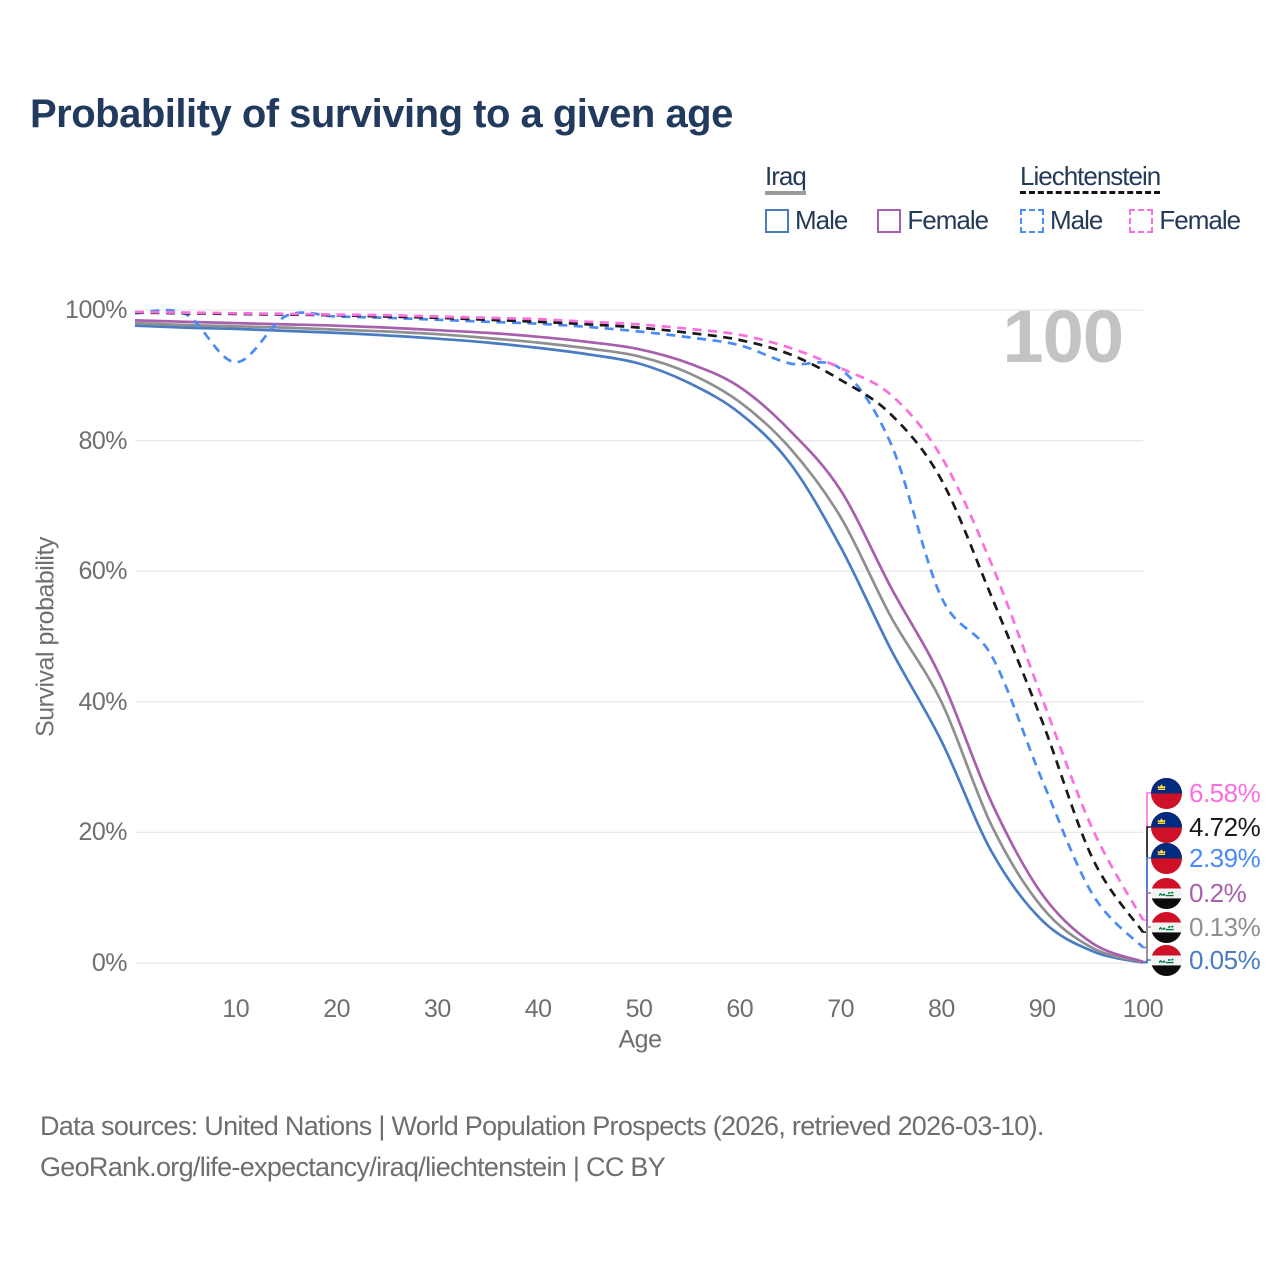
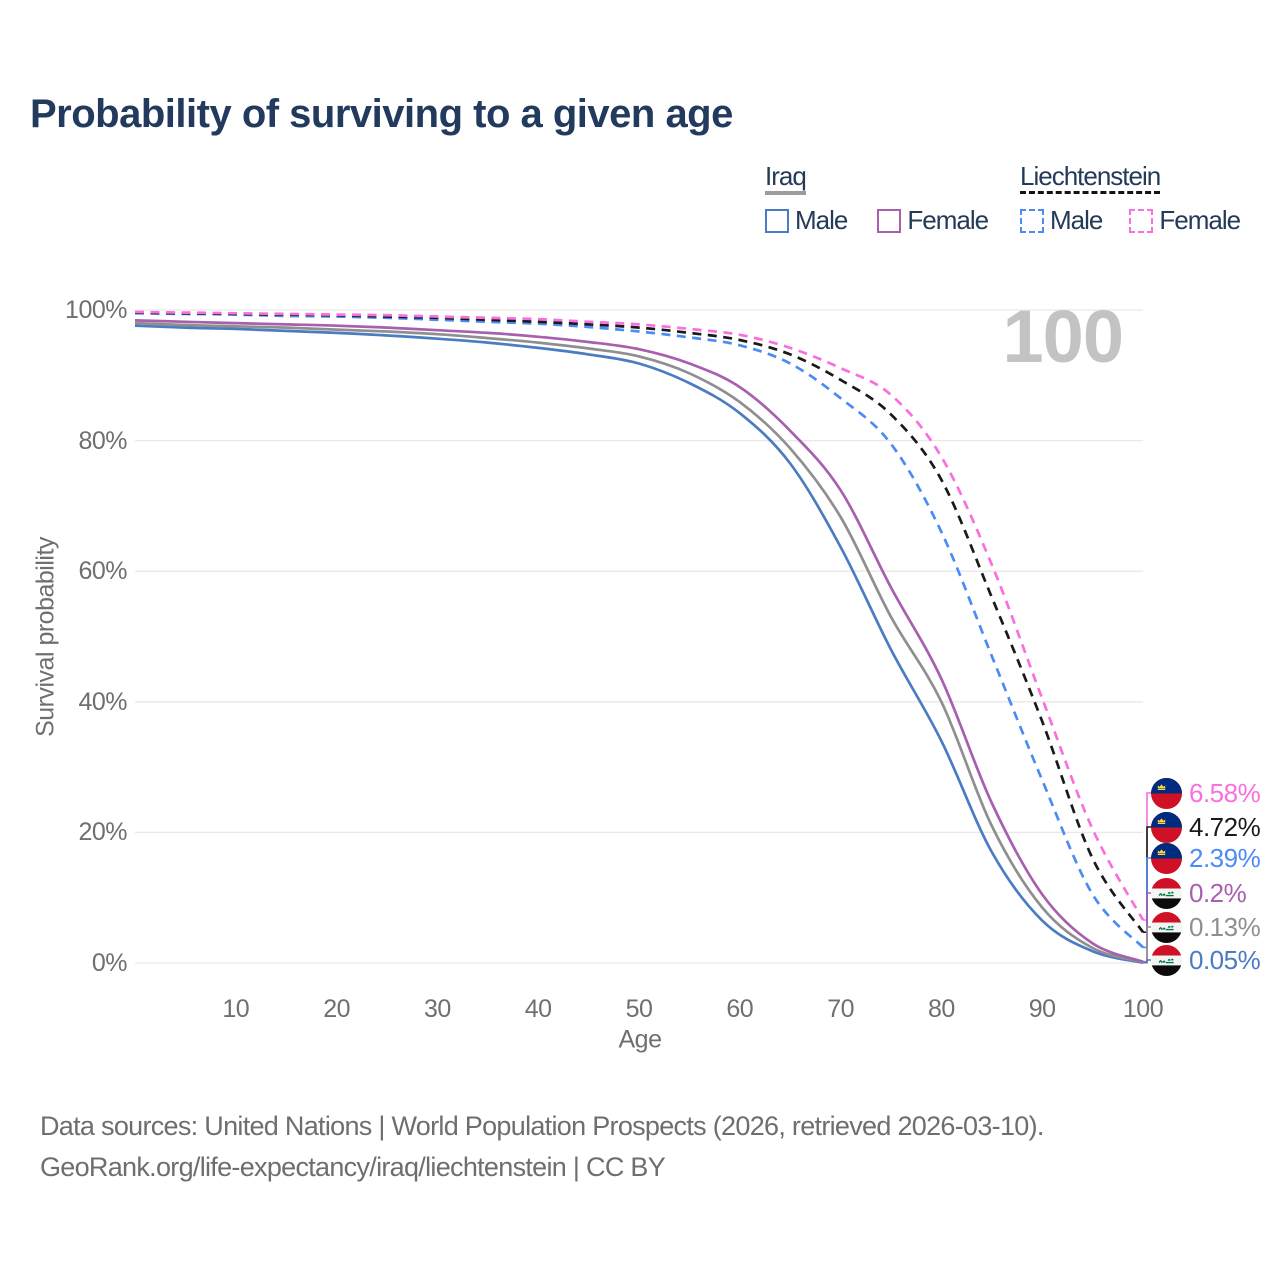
Liechtenstein Male/10: 92% -> 99%
Liechtenstein Male/70: 91% -> 86%
Liechtenstein Male/80: 56% -> 66%
